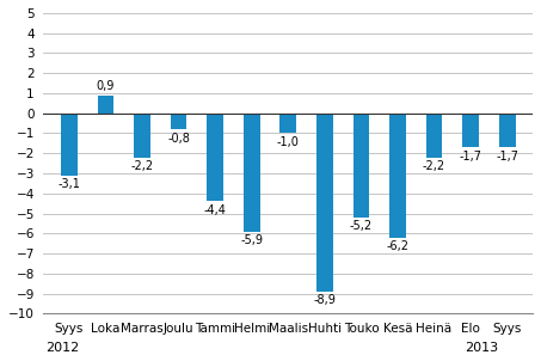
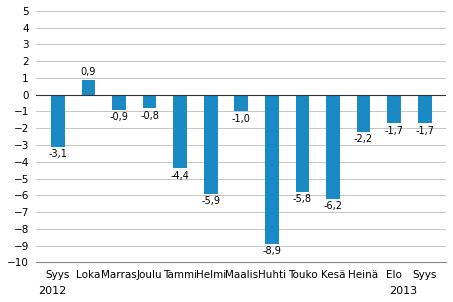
Marras: -2,2 -> -0,9
Touko: -5,2 -> -5,8
